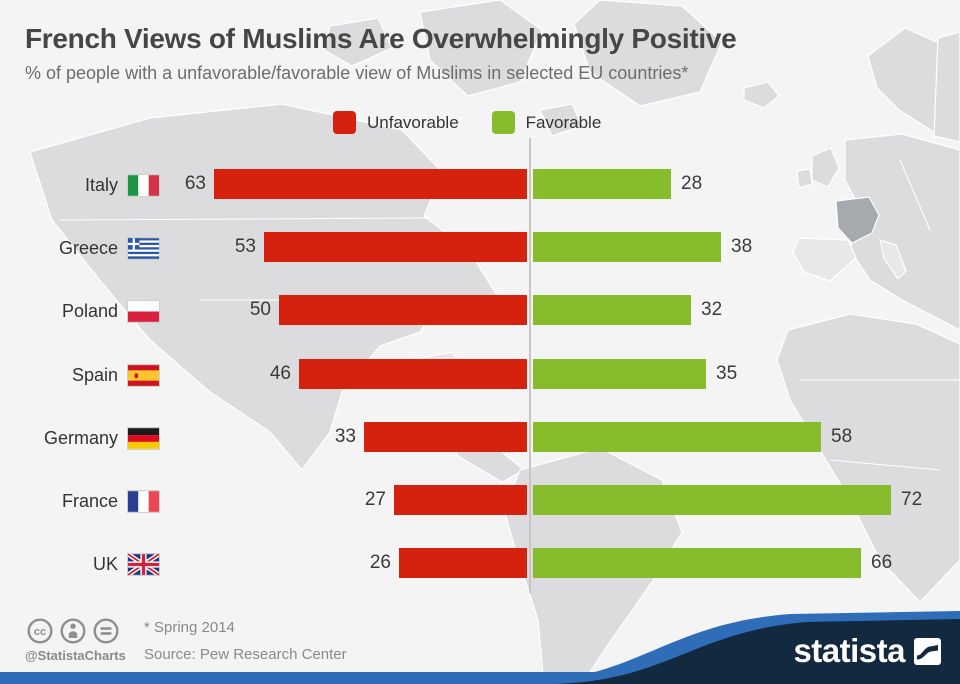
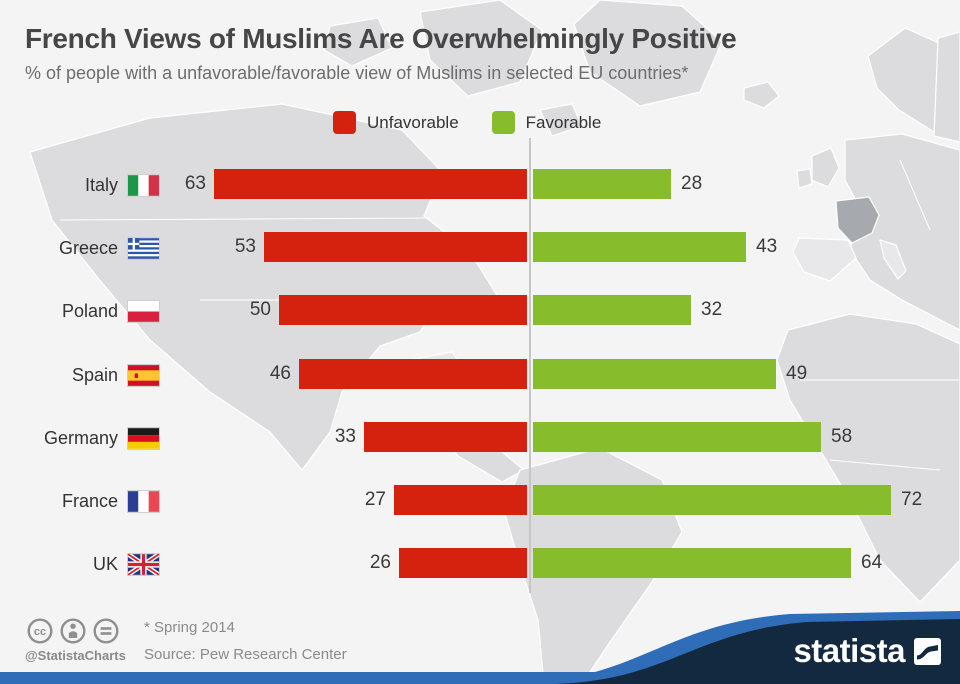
Favorable/Greece: 38 -> 43
Favorable/Spain: 35 -> 49
Favorable/UK: 66 -> 64
